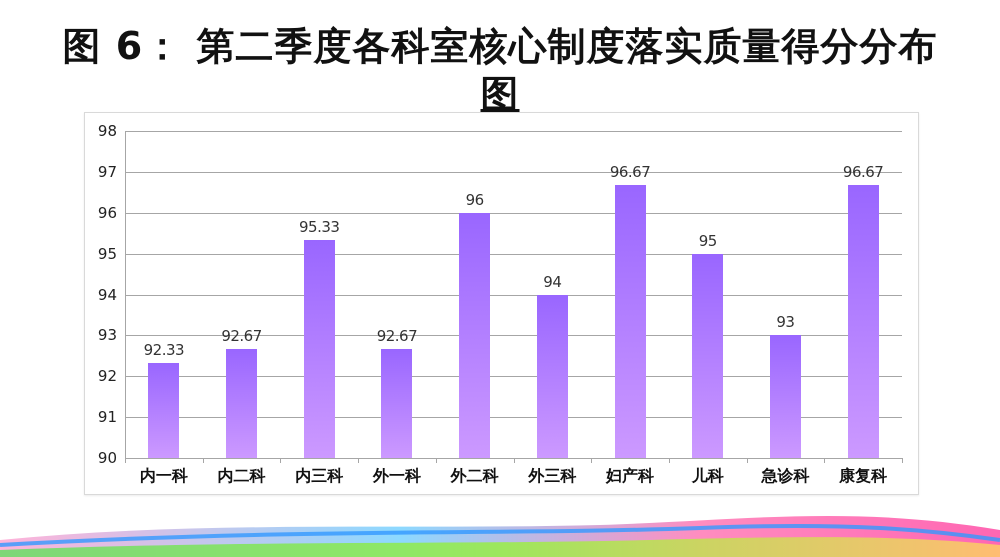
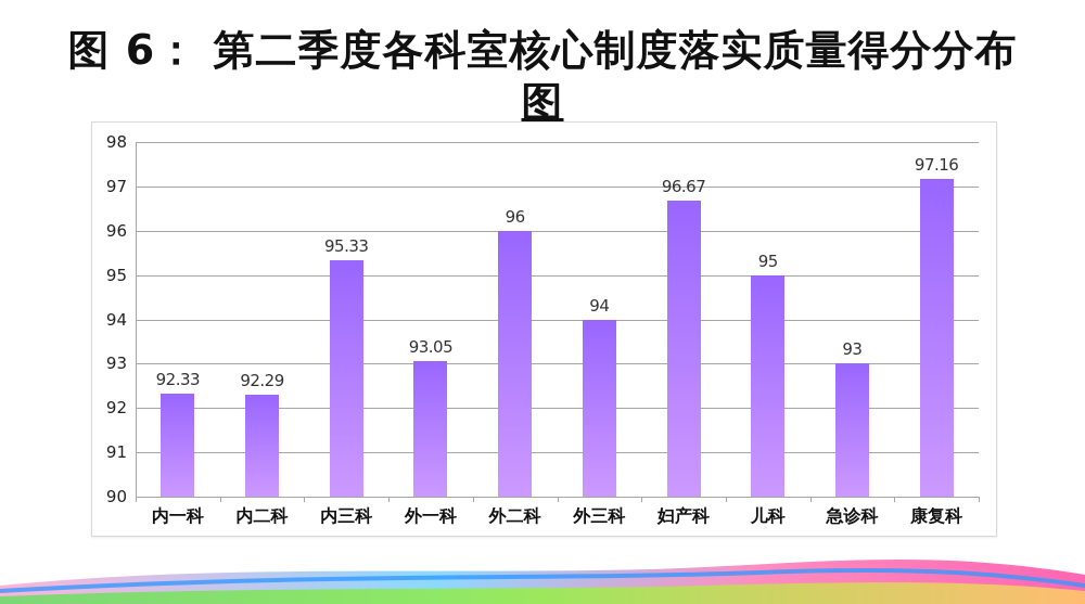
内二科: 92.67 -> 92.29
外一科: 92.67 -> 93.05
康复科: 96.67 -> 97.16
